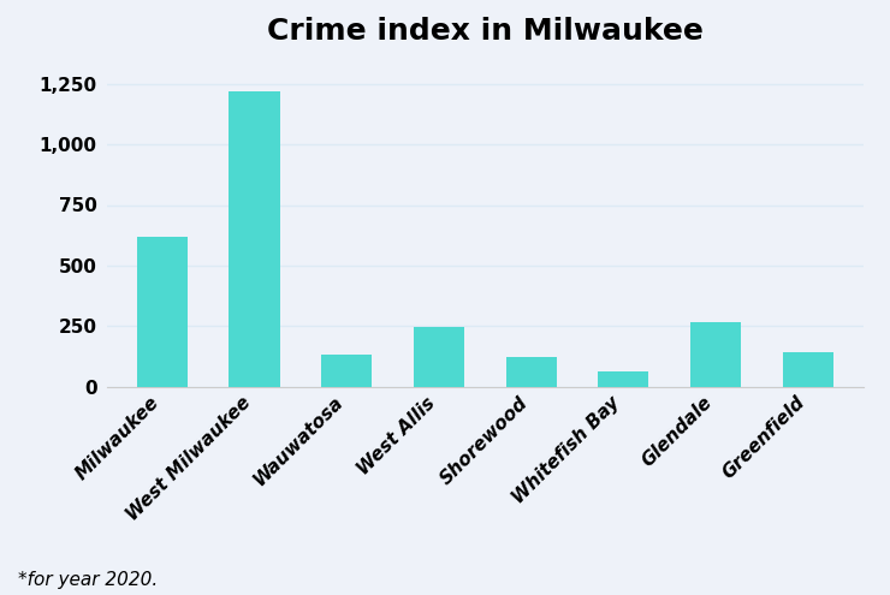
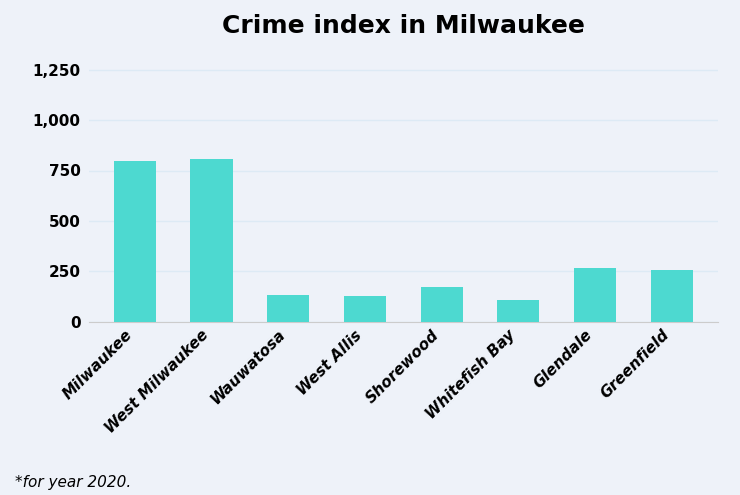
Milwaukee: 620 -> 795
West Milwaukee: 1,220 -> 805
West Allis: 245 -> 130
Shorewood: 125 -> 170
Whitefish Bay: 65 -> 110
Greenfield: 145 -> 255
